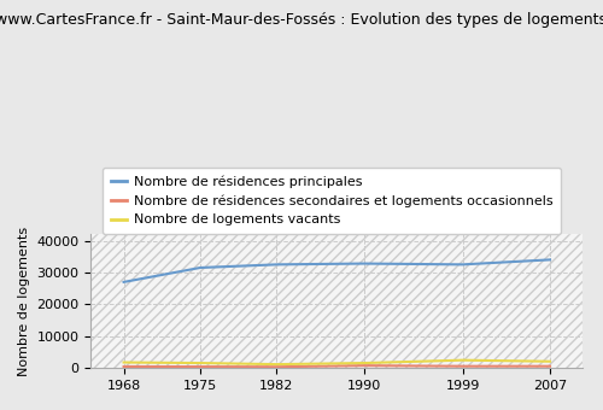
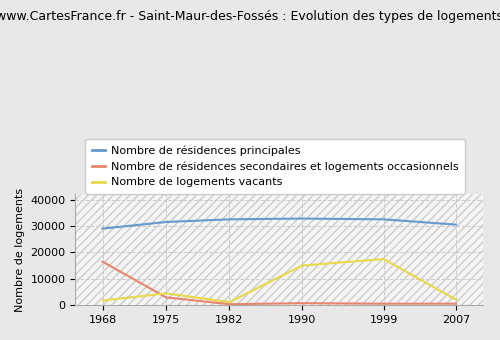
Nombre de résidences principales/1968: 27000 -> 29000
Nombre de résidences secondaires et logements occasionnels/1968: 500 -> 16500
Nombre de résidences secondaires et logements occasionnels/1975: 400 -> 3000
Nombre de logements vacants/1975: 1600 -> 4500
Nombre de logements vacants/1990: 1600 -> 15000
Nombre de logements vacants/1999: 2500 -> 17500
Nombre de résidences principales/2007: 34000 -> 30500
